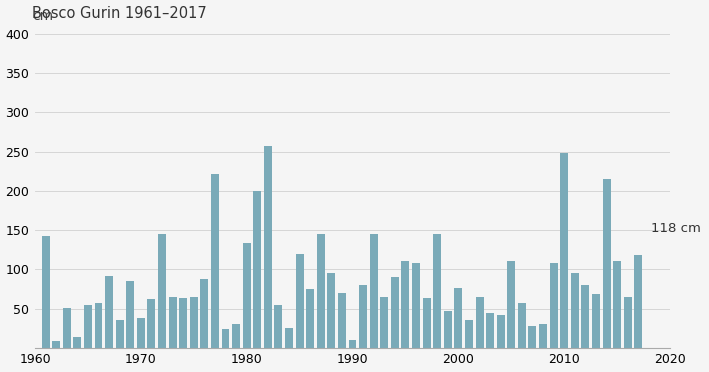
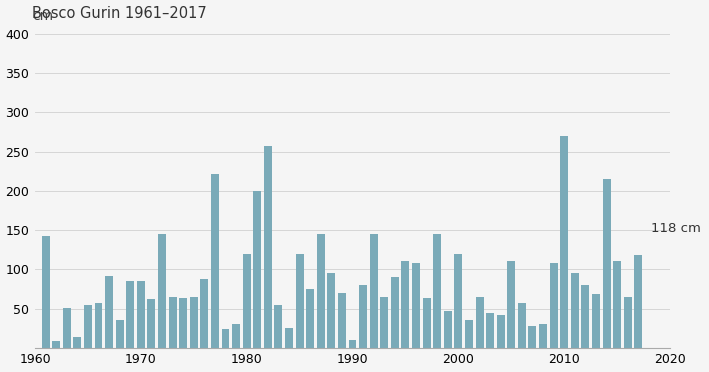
1970: 38 -> 85
1980: 134 -> 120
2000: 76 -> 120
2010: 248 -> 270
